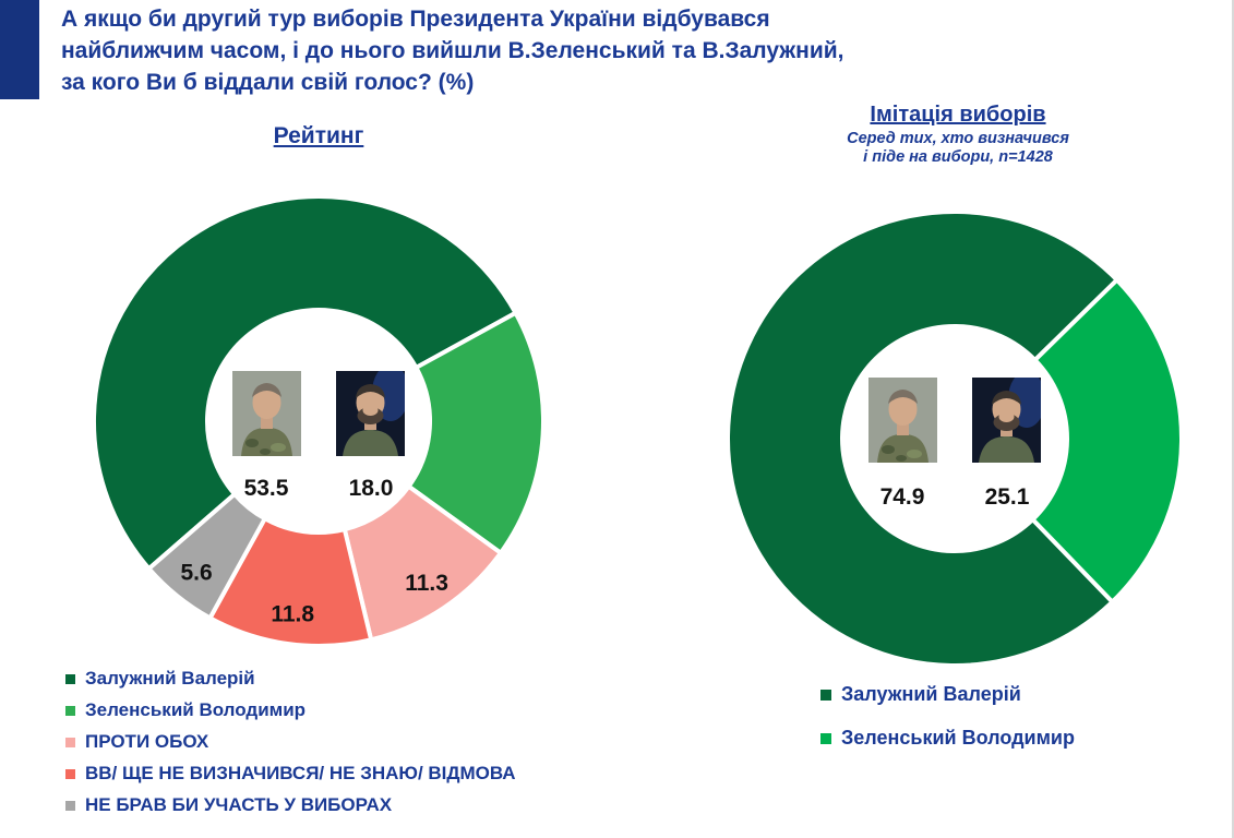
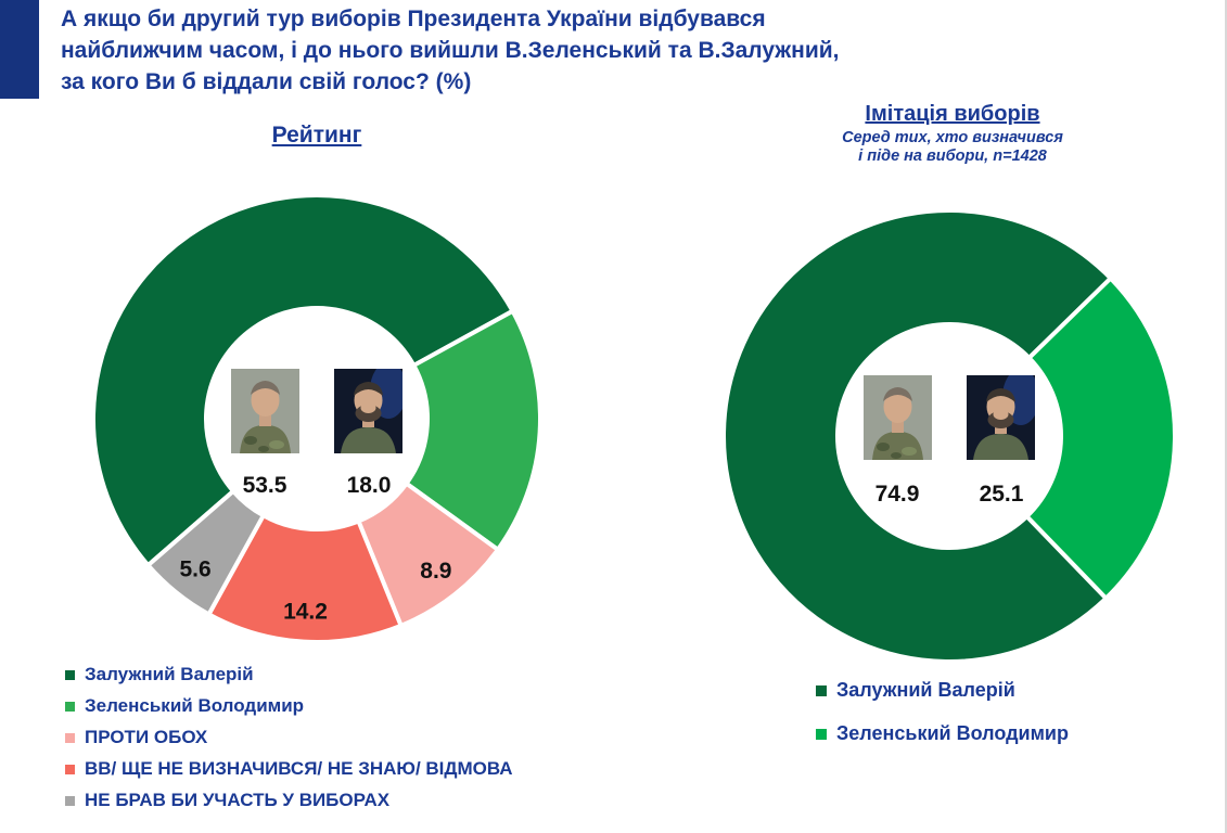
Рейтинг/ПРОТИ ОБОХ: 11.3 -> 8.9
Рейтинг/ВВ/ ЩЕ НЕ ВИЗНАЧИВСЯ/ НЕ ЗНАЮ/ ВІДМОВА: 11.8 -> 14.2
